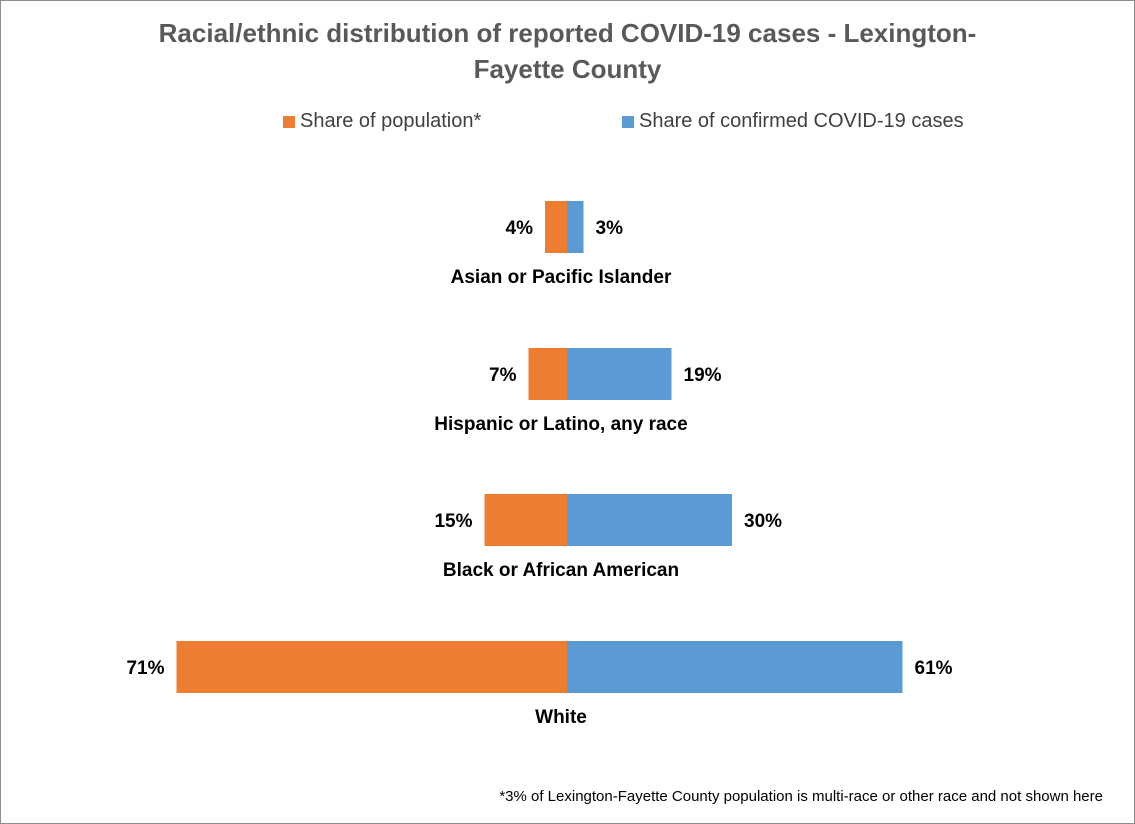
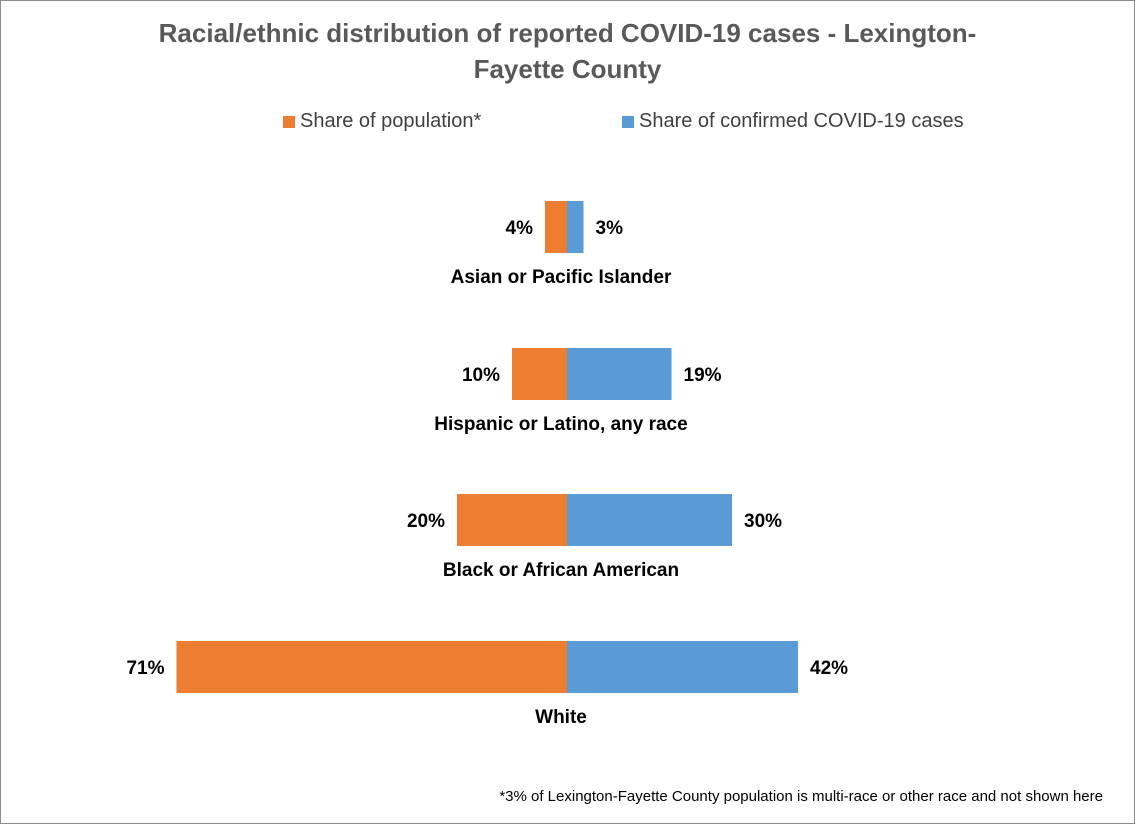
Share of population*/Hispanic or Latino, any race: 7% -> 10%
Share of population*/Black or African American: 15% -> 20%
Share of confirmed COVID-19 cases/White: 61% -> 42%
